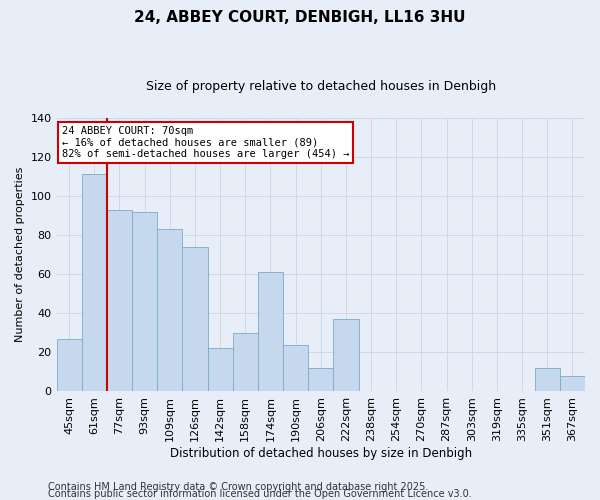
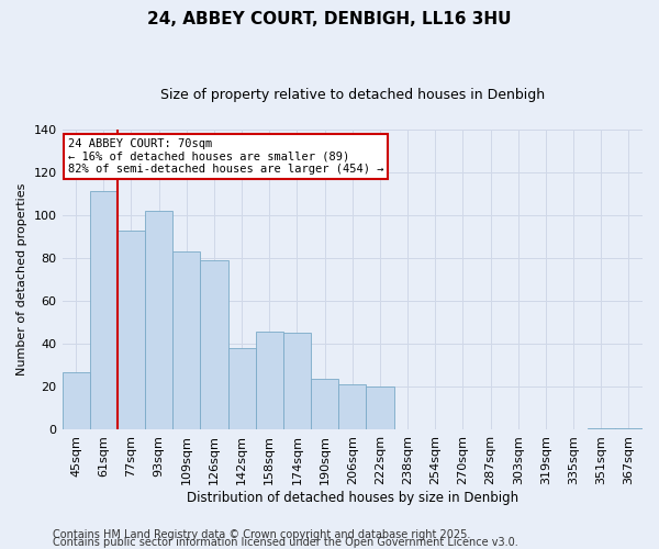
93sqm: 92 -> 102
126sqm: 74 -> 79
142sqm: 22 -> 38
158sqm: 30 -> 46
174sqm: 61 -> 45
206sqm: 12 -> 21
222sqm: 37 -> 20
351sqm: 12 -> 1
367sqm: 8 -> 1
